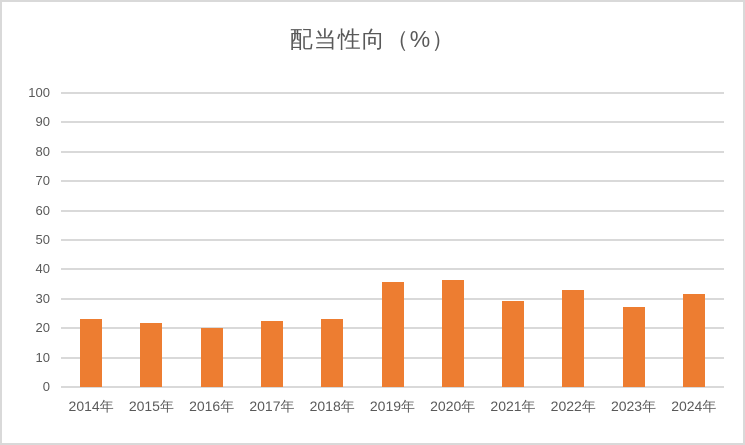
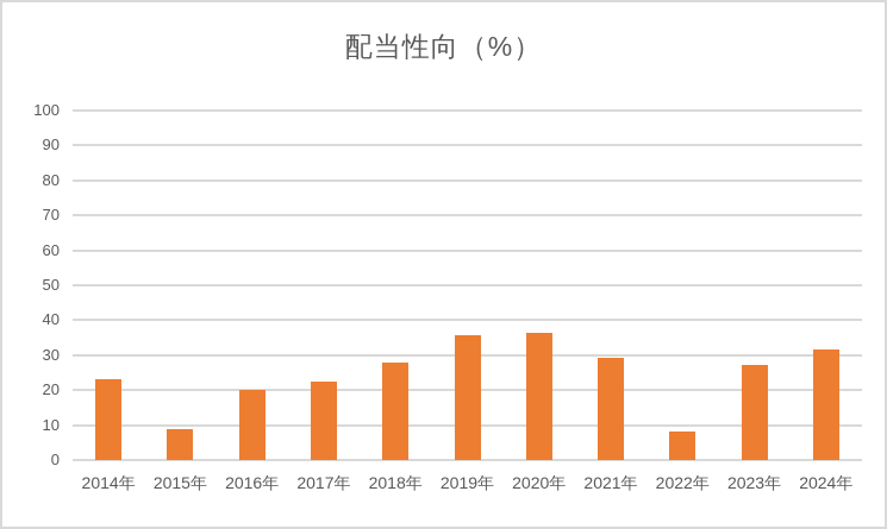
2015年: 22 -> 9
2018年: 23 -> 28
2022年: 33 -> 8
